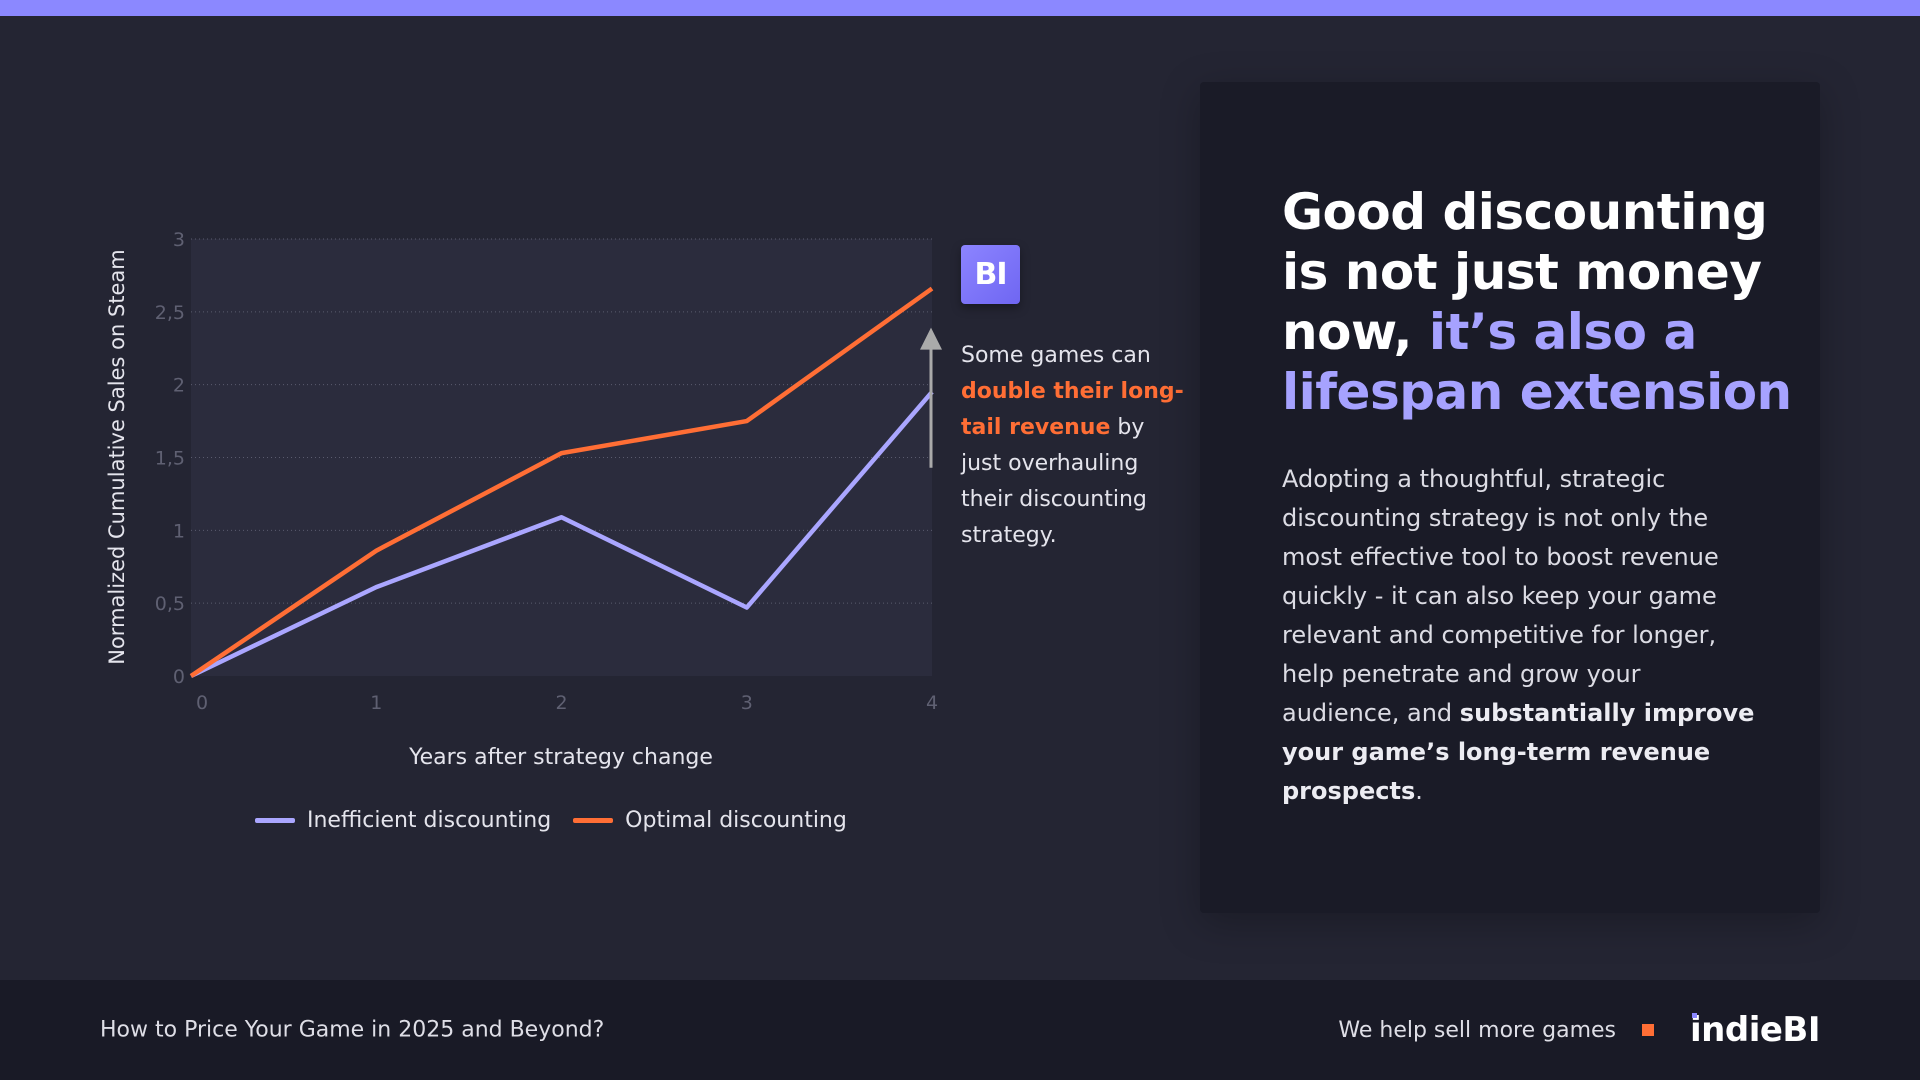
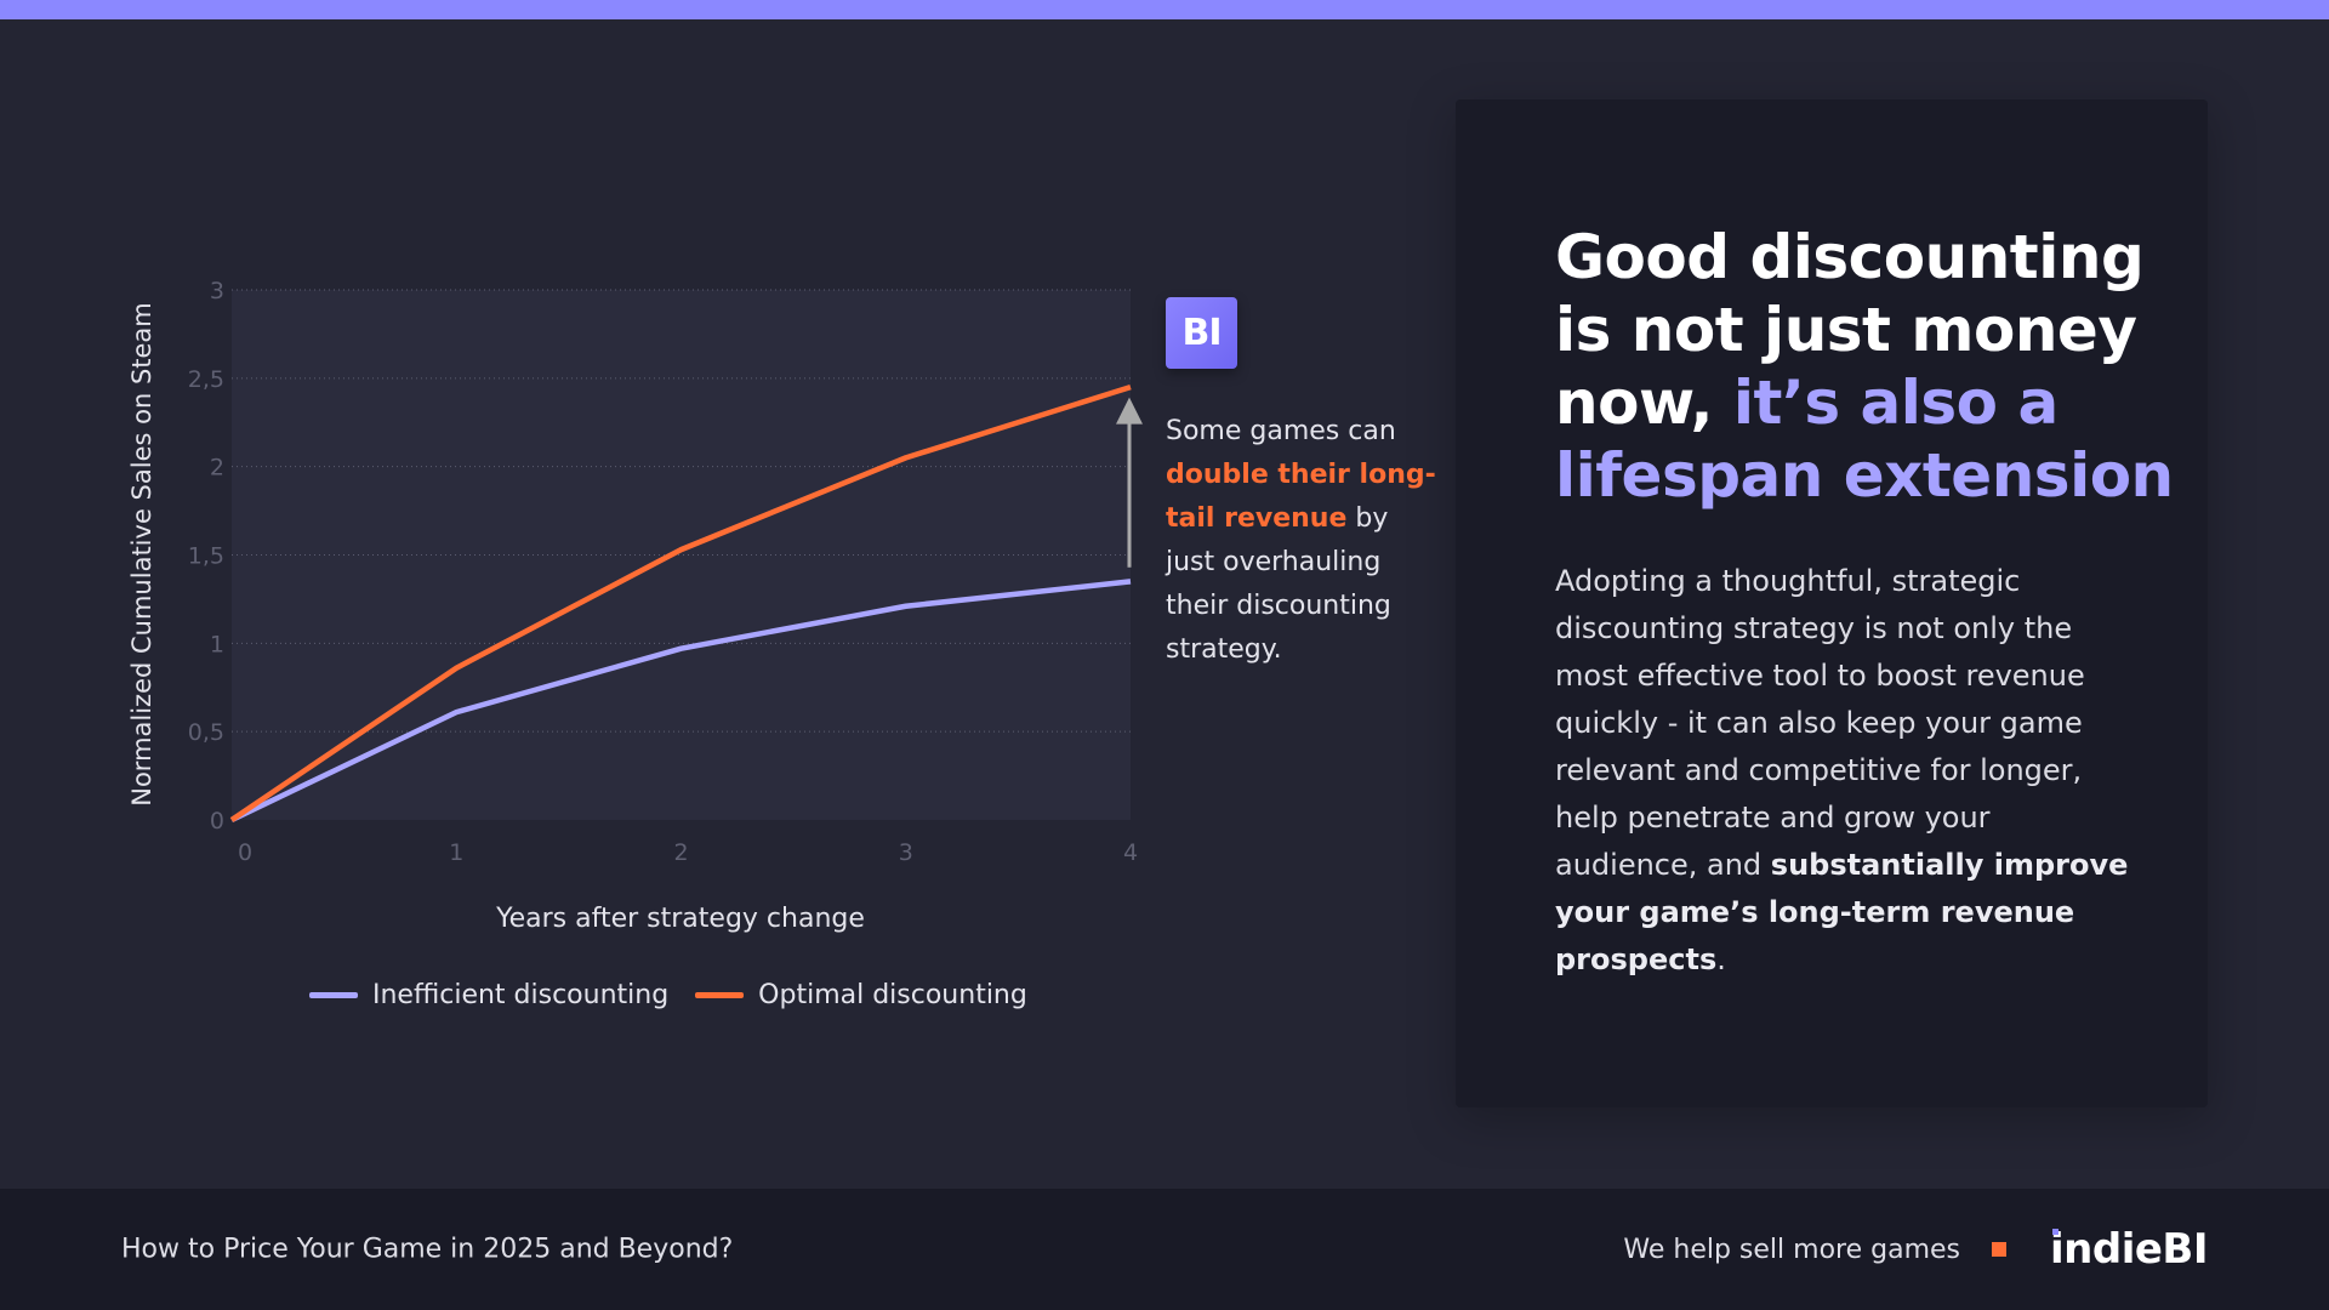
Inefficient discounting/2: 1,09 -> 0,97
Inefficient discounting/3: 0,47 -> 1,21
Optimal discounting/3: 1,75 -> 2,05
Inefficient discounting/4: 1,95 -> 1,35
Optimal discounting/4: 2,66 -> 2,45
